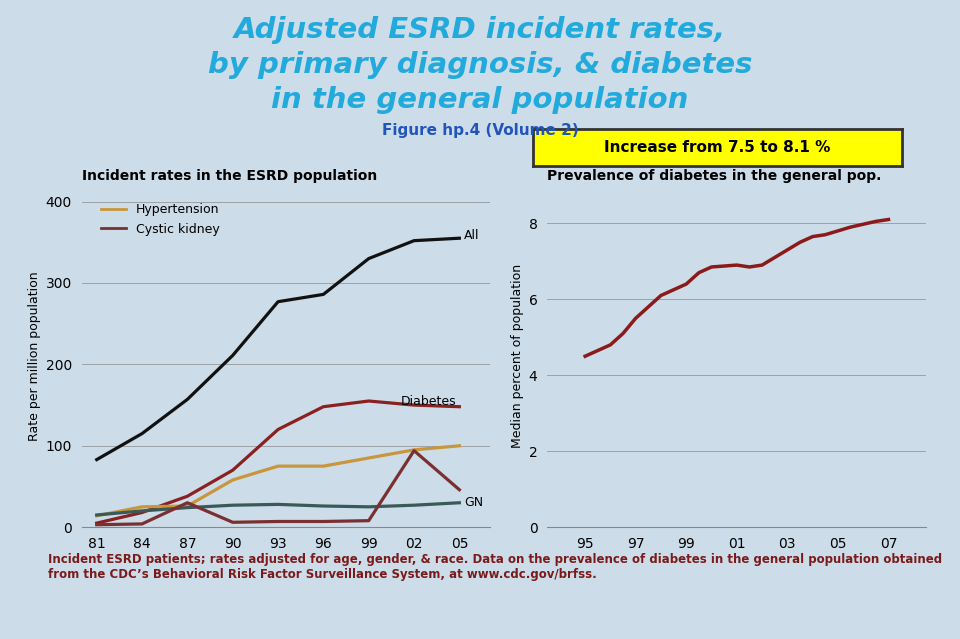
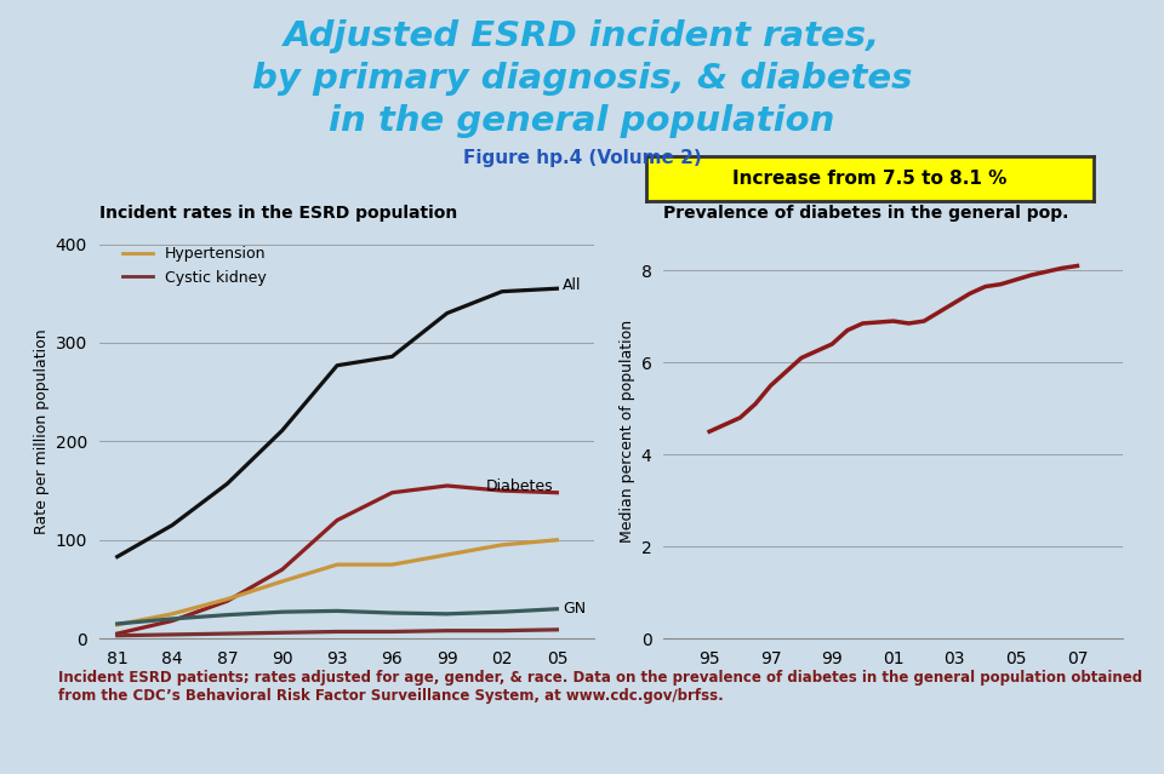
Incident rates in the ESRD population/Hypertension/87: 26 -> 40
Incident rates in the ESRD population/Cystic kidney/87: 30 -> 5
Incident rates in the ESRD population/Cystic kidney/02: 94 -> 8
Incident rates in the ESRD population/Cystic kidney/05: 46 -> 9
